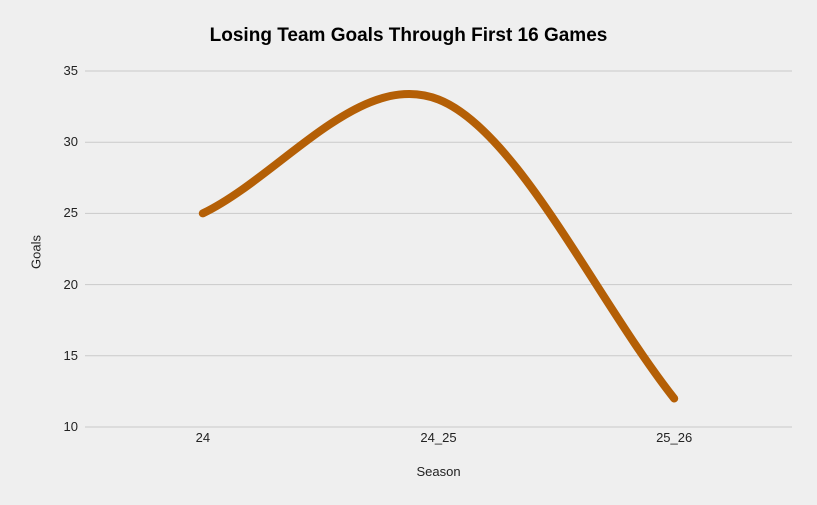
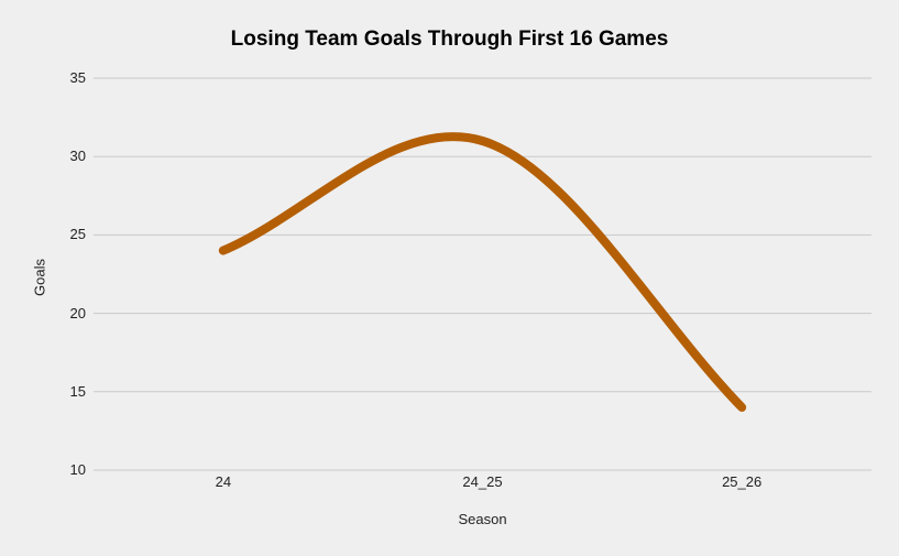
24: 25 -> 24
24_25: 33 -> 31
25_26: 12 -> 14
